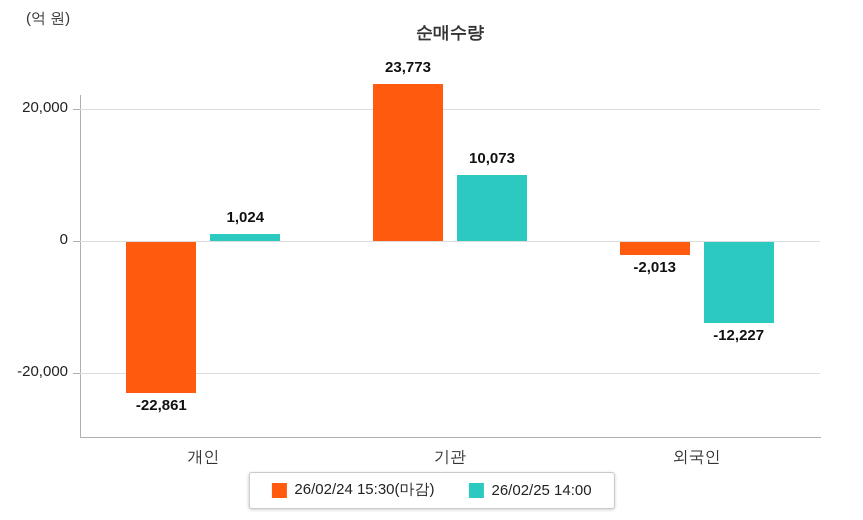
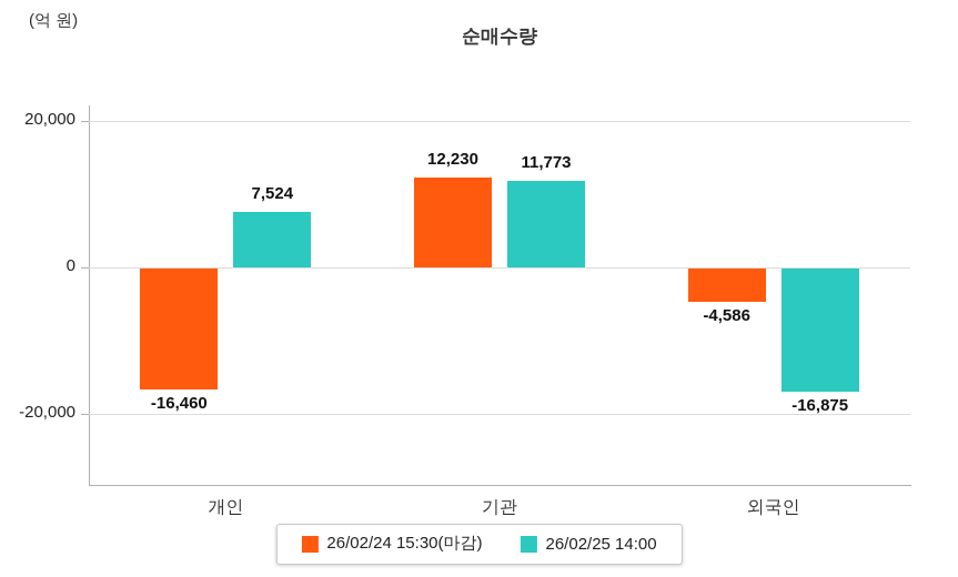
26/02/24 15:30(마감)/개인: -22,861 -> -16,460
26/02/25 14:00/개인: 1,024 -> 7,524
26/02/24 15:30(마감)/기관: 23,773 -> 12,230
26/02/25 14:00/기관: 10,073 -> 11,773
26/02/24 15:30(마감)/외국인: -2,013 -> -4,586
26/02/25 14:00/외국인: -12,227 -> -16,875
